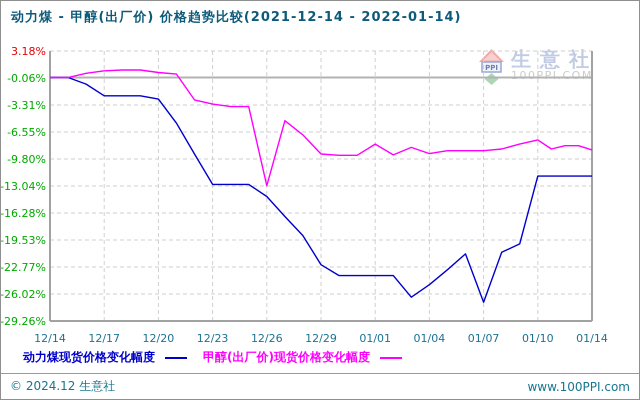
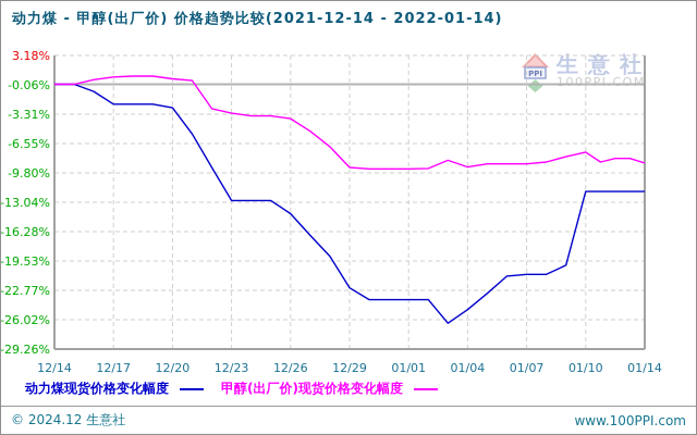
甲醇(出厂价)现货价格变化幅度/12/26: -13% -> -4%
甲醇(出厂价)现货价格变化幅度/01/01: -8% -> -9%
动力煤现货价格变化幅度/01/07: -27% -> -21%
